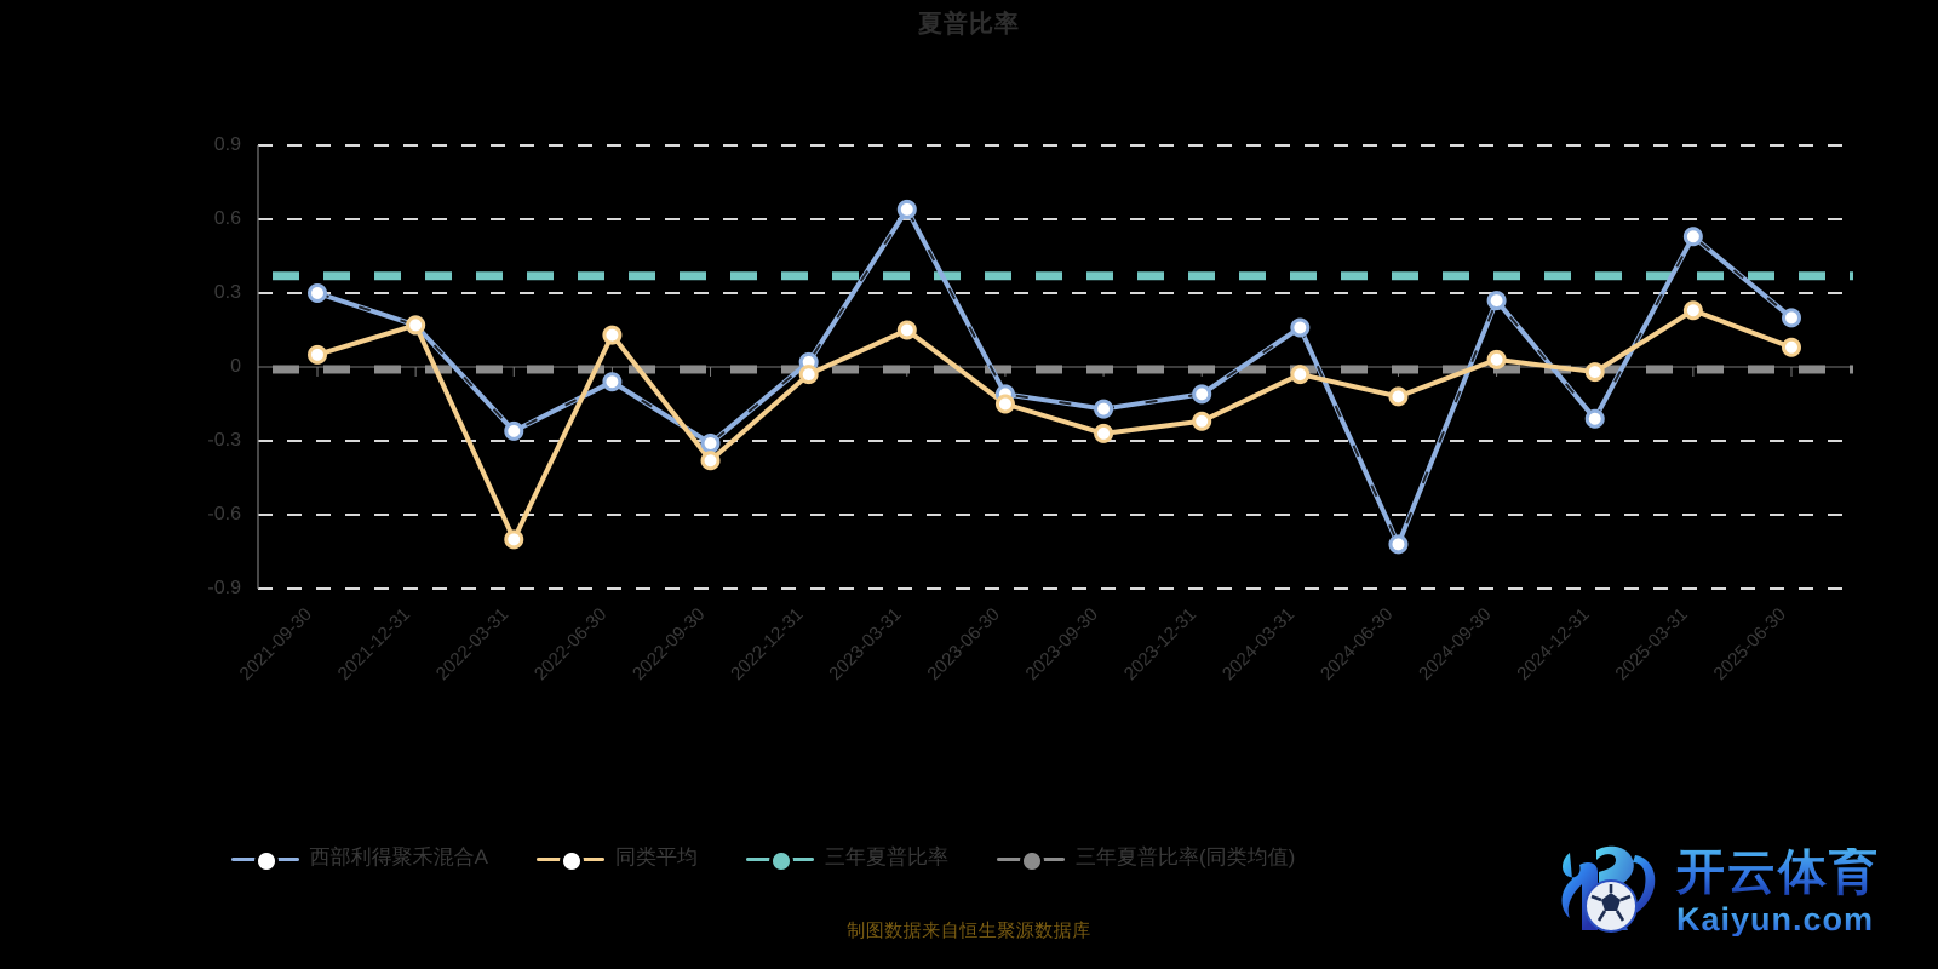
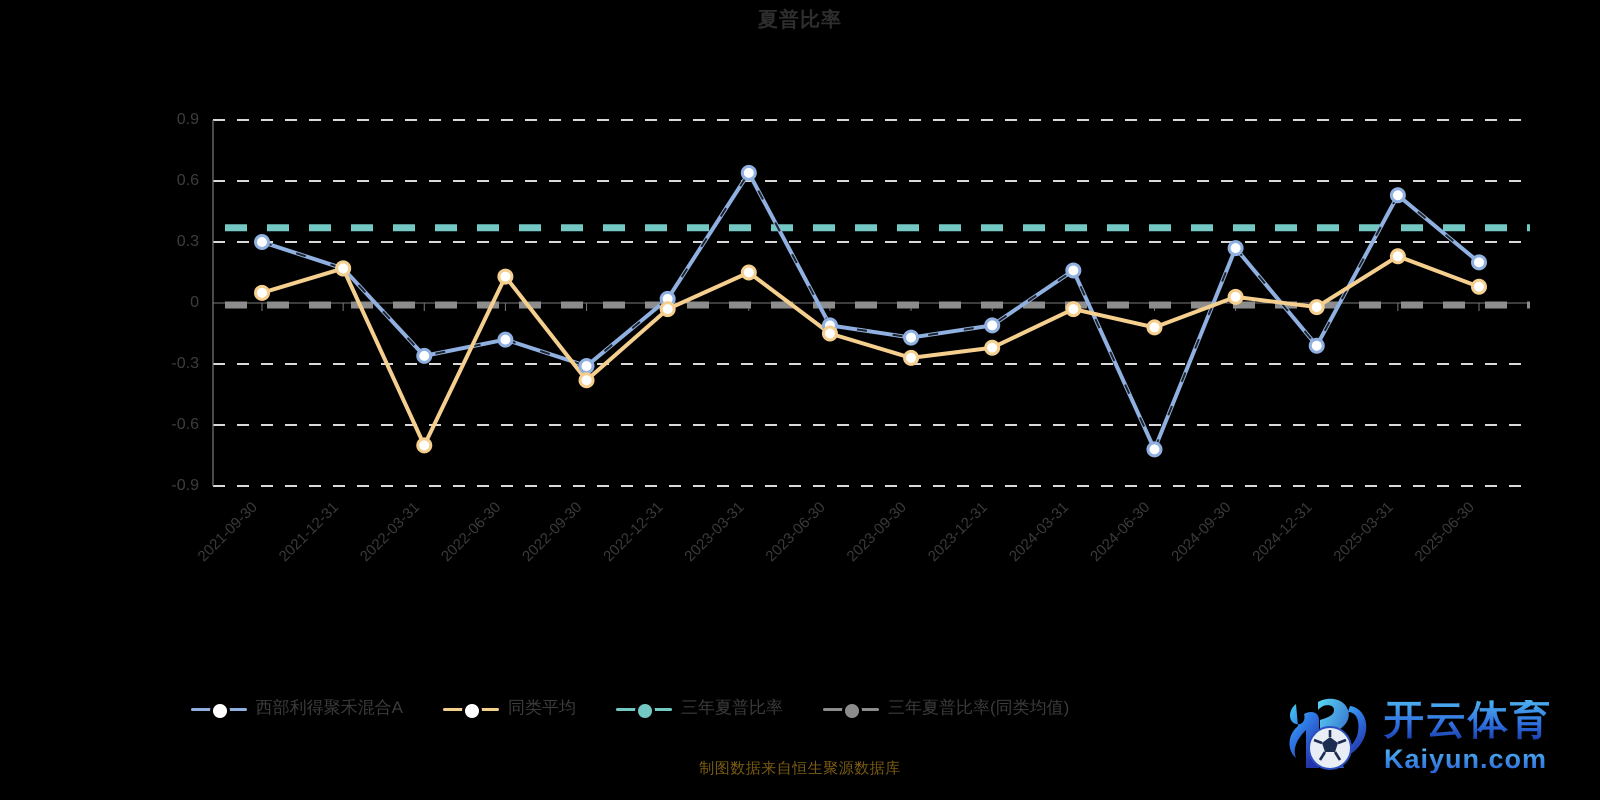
西部利得聚禾混合A/2022-06-30: -0.06 -> -0.18
